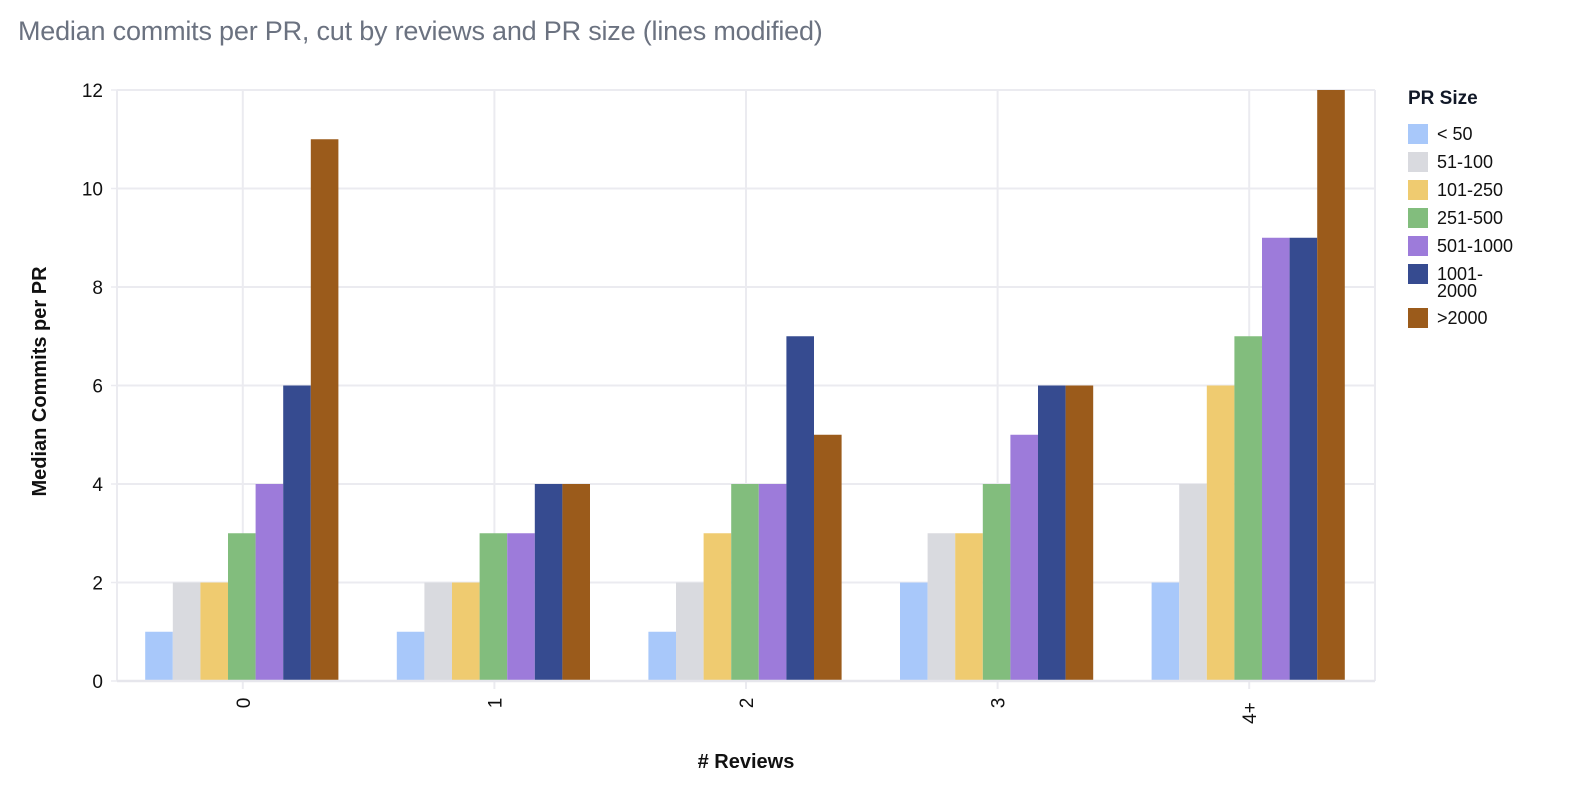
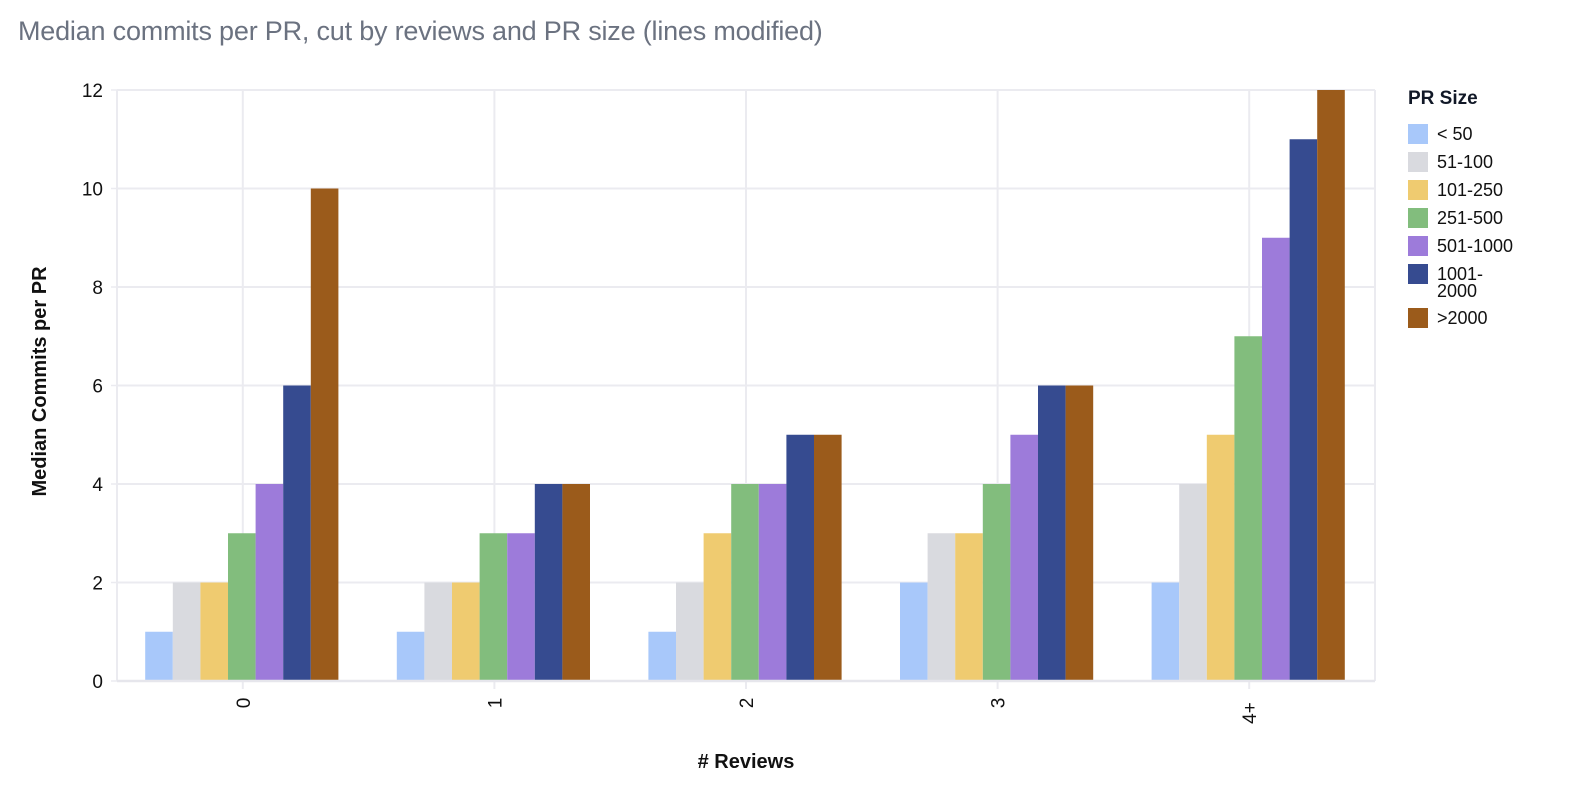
>2000/0: 11 -> 10
1001-2000/2: 7 -> 5
101-250/4+: 6 -> 5
1001-2000/4+: 9 -> 11
